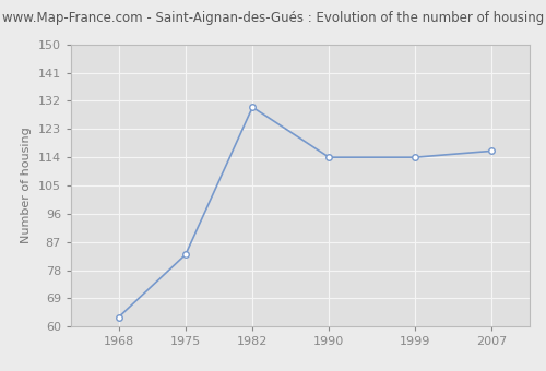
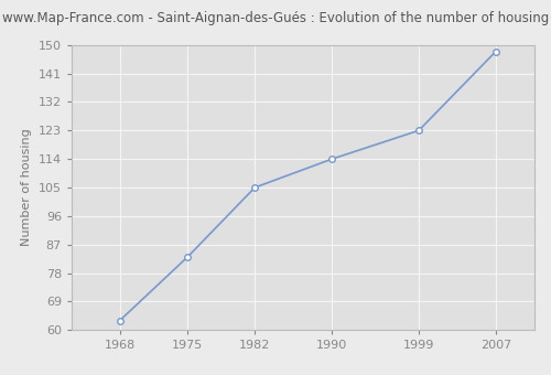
1982: 130 -> 105
1999: 114 -> 123
2007: 116 -> 148
